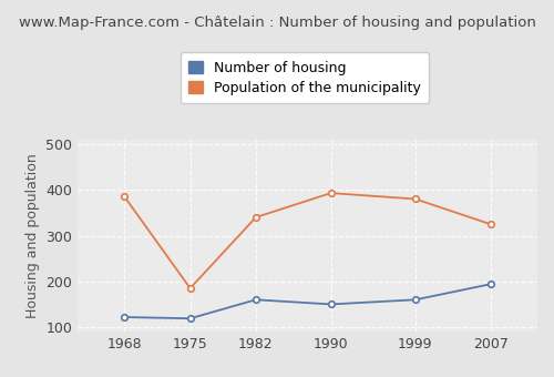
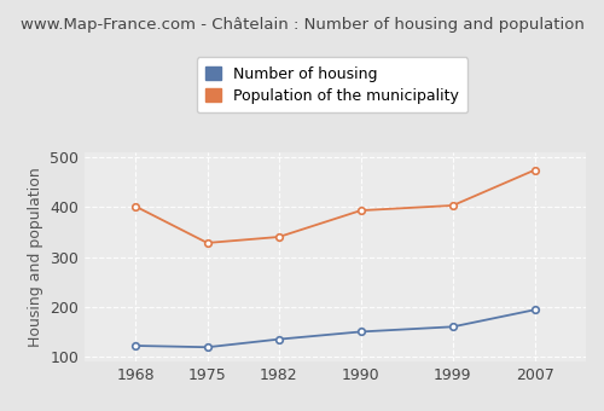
Population of the municipality/1968: 385 -> 401
Population of the municipality/1975: 185 -> 328
Number of housing/1982: 160 -> 135
Population of the municipality/1999: 380 -> 403
Population of the municipality/2007: 325 -> 474
